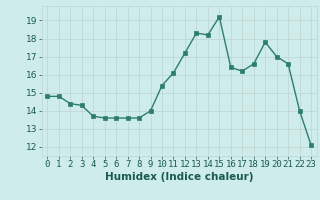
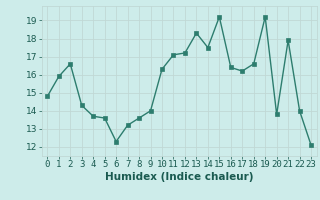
1: 14.8 -> 15.9
2: 14.4 -> 16.6
6: 13.6 -> 12.3
7: 13.6 -> 13.2
10: 15.4 -> 16.3
11: 16.1 -> 17.1
14: 18.2 -> 17.5
19: 17.8 -> 19.2
20: 17.0 -> 13.8
21: 16.6 -> 17.9
